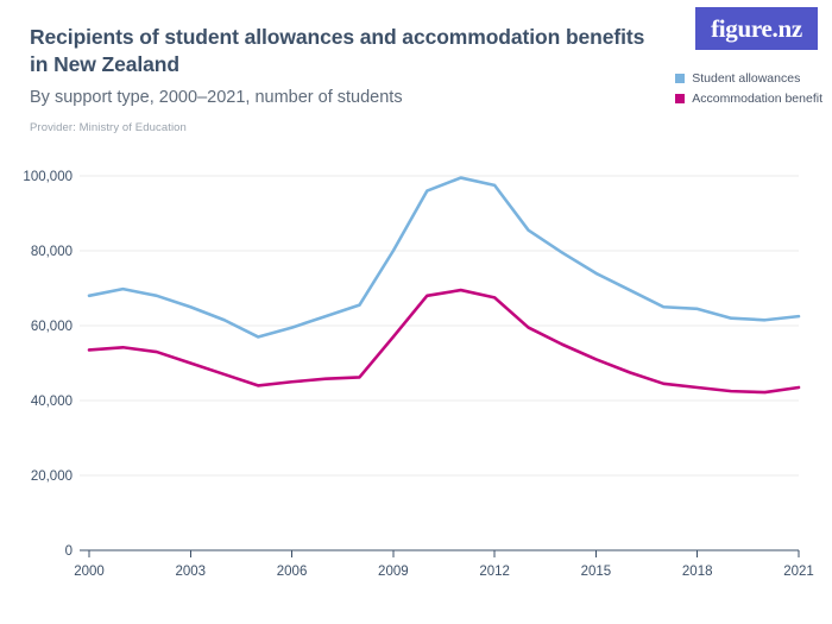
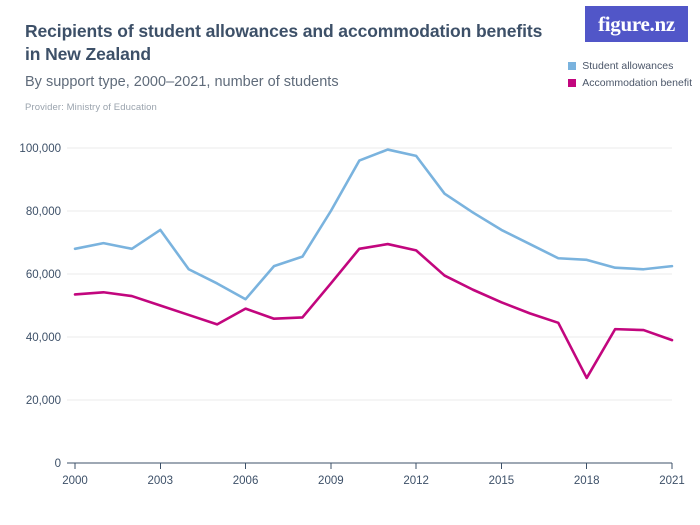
Student allowances/2003: 65000 -> 74000
Student allowances/2006: 60000 -> 52000
Accommodation benefit/2006: 45000 -> 49000
Accommodation benefit/2018: 44000 -> 27000
Accommodation benefit/2021: 44000 -> 39000
